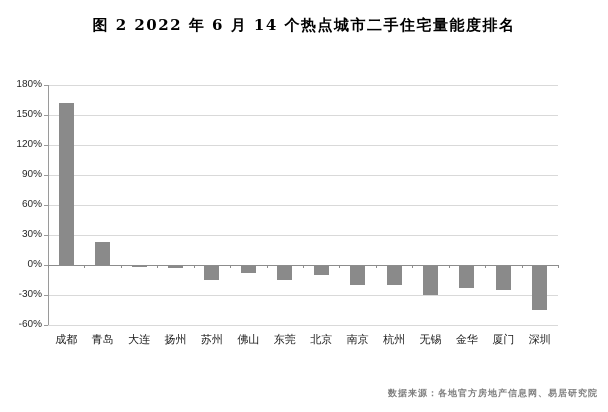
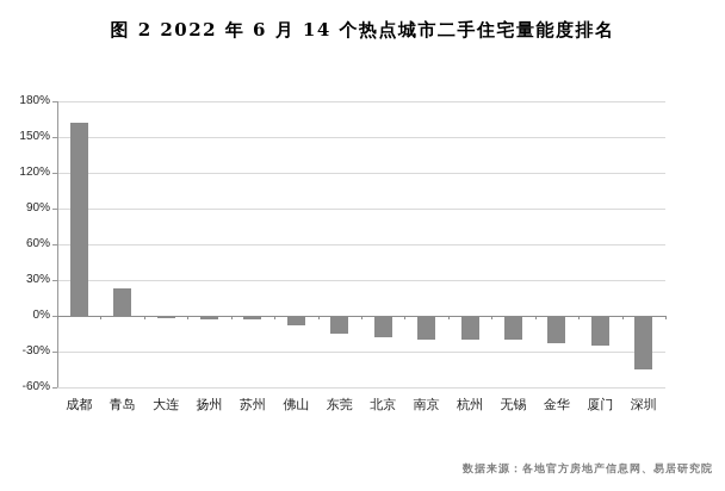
苏州: -15% -> -3%
北京: -10% -> -18%
无锡: -30% -> -20%
